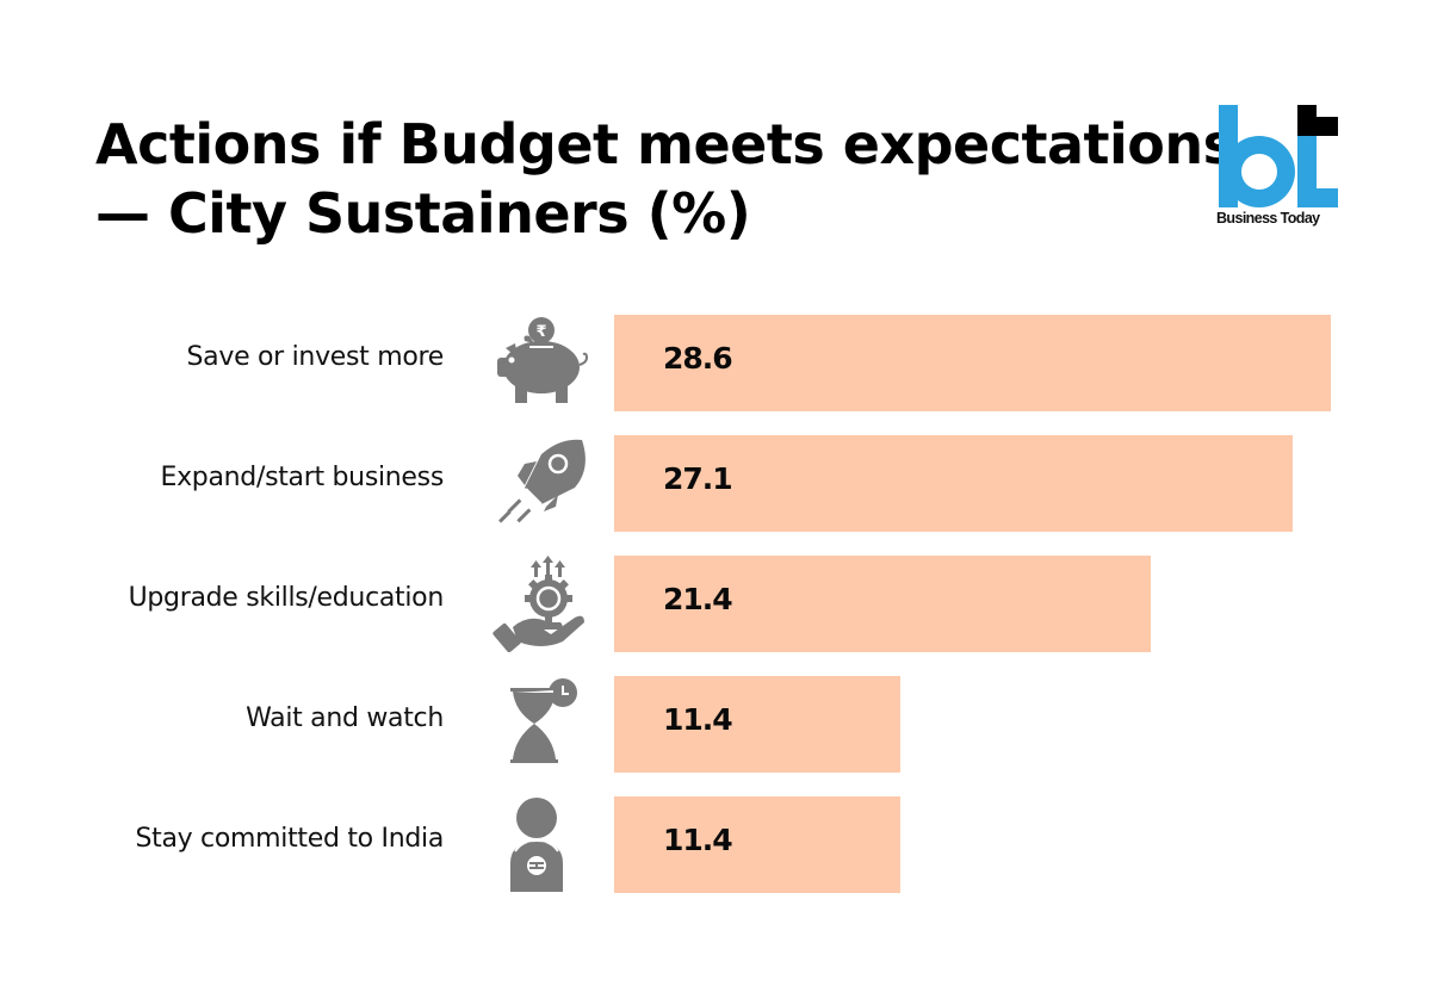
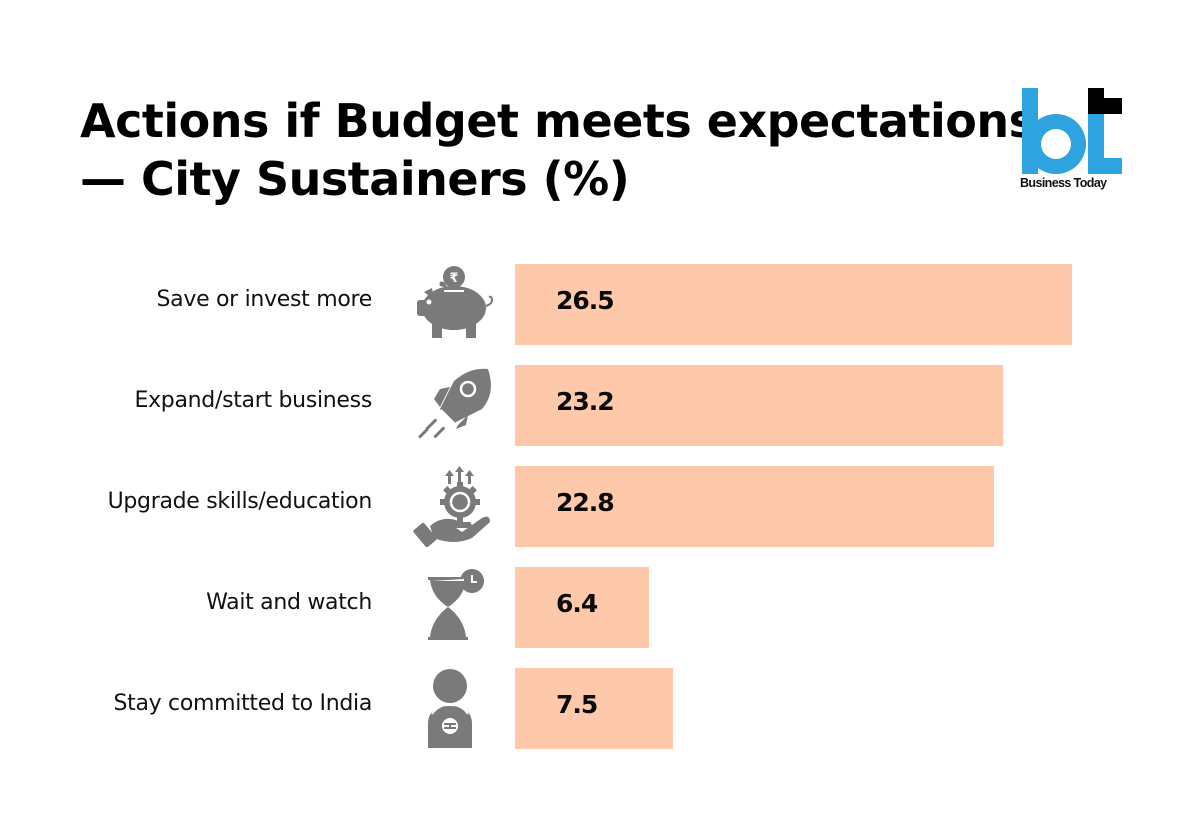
Save or invest more: 28.6 -> 26.5
Expand/start business: 27.1 -> 23.2
Upgrade skills/education: 21.4 -> 22.8
Wait and watch: 11.4 -> 6.4
Stay committed to India: 11.4 -> 7.5
